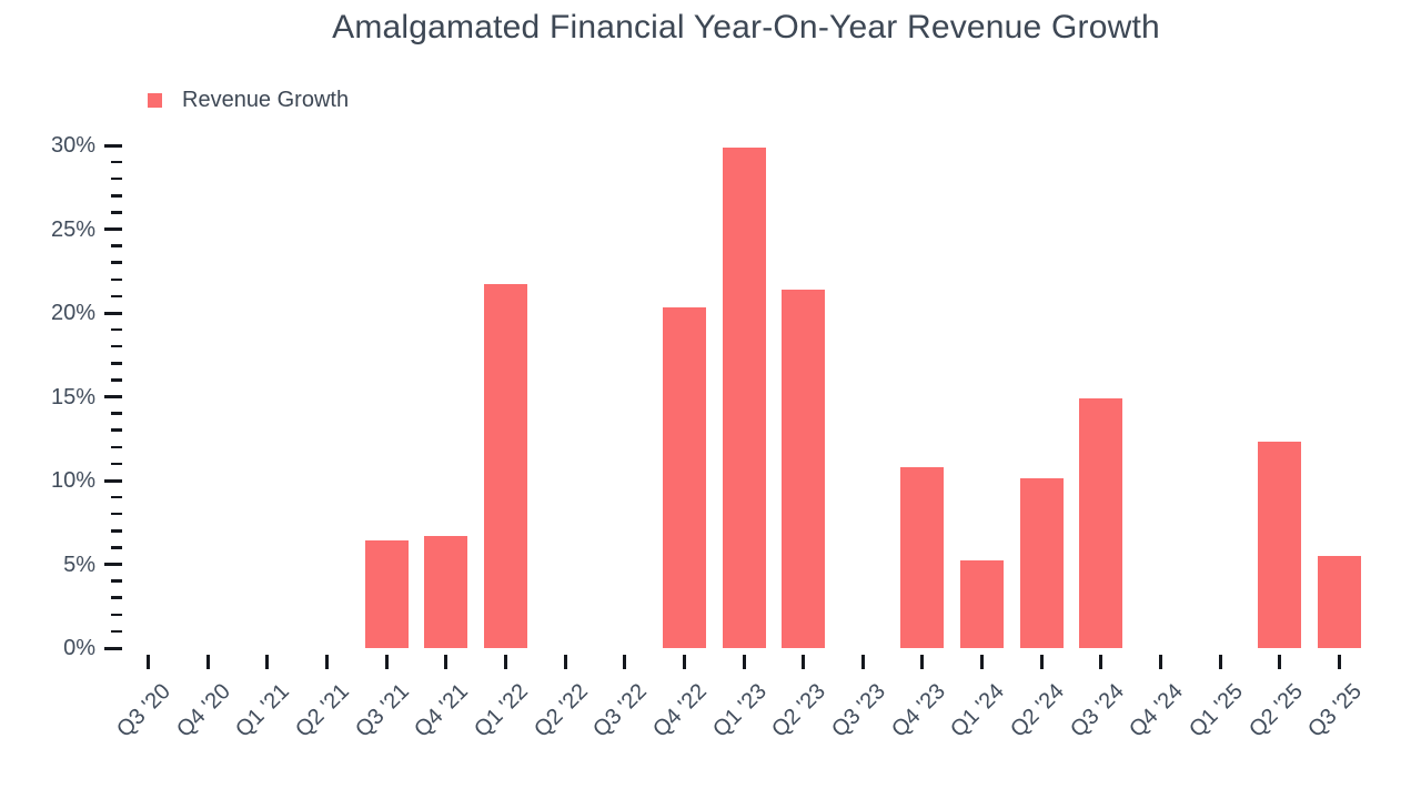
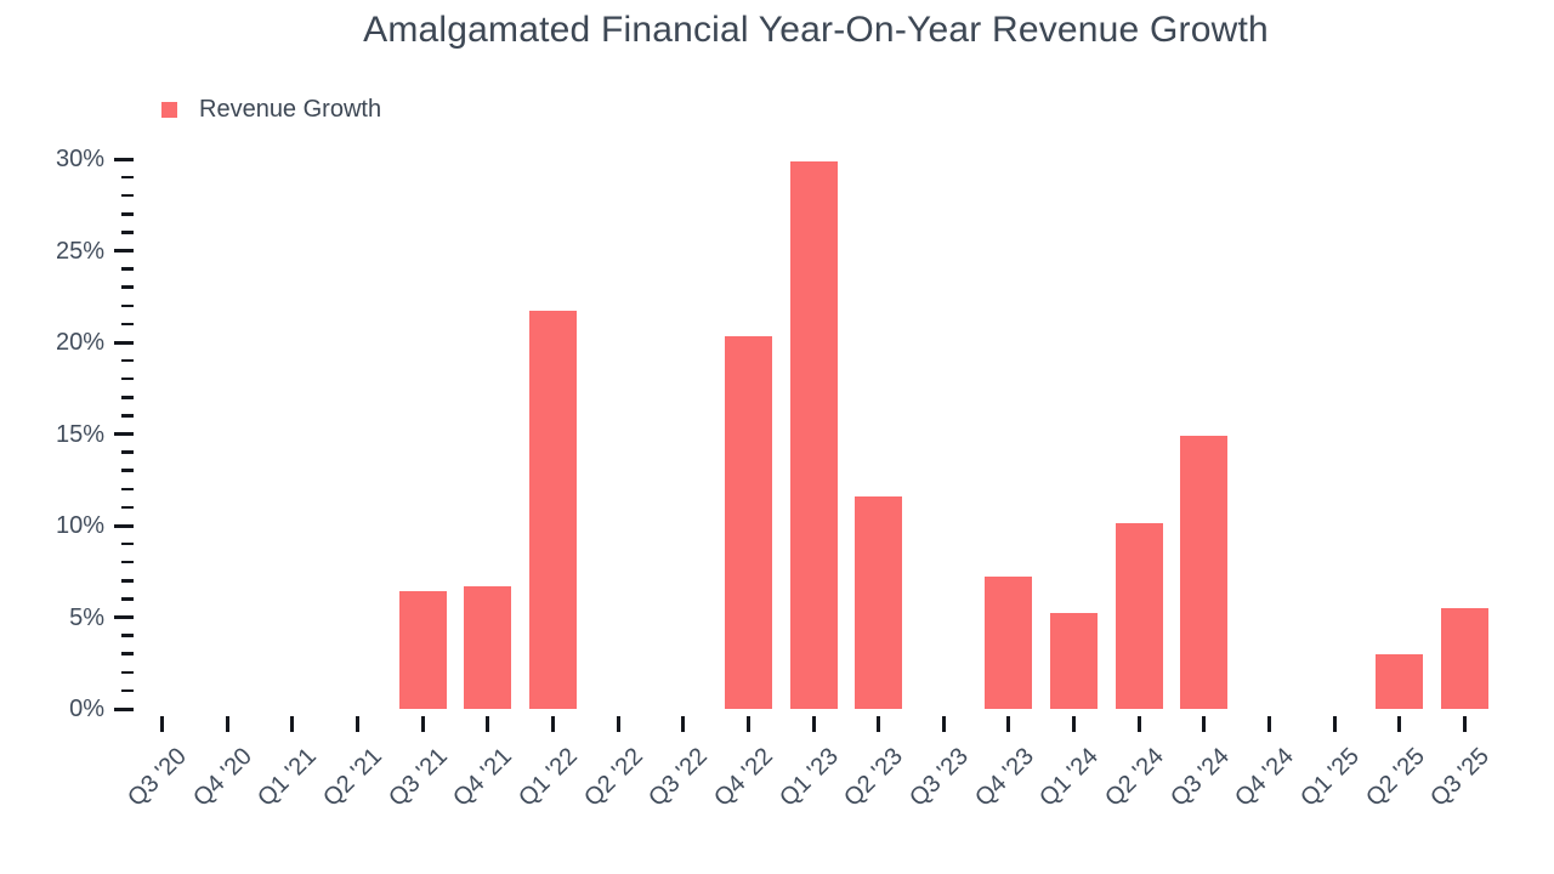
Q2 '23: 21.4% -> 11.6%
Q4 '23: 10.8% -> 7.2%
Q2 '25: 12.3% -> 3.0%
